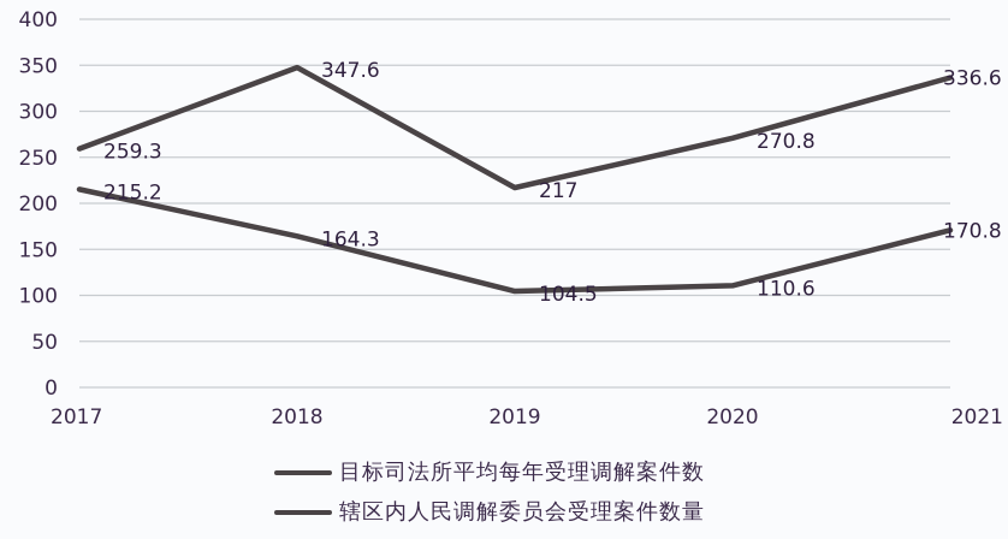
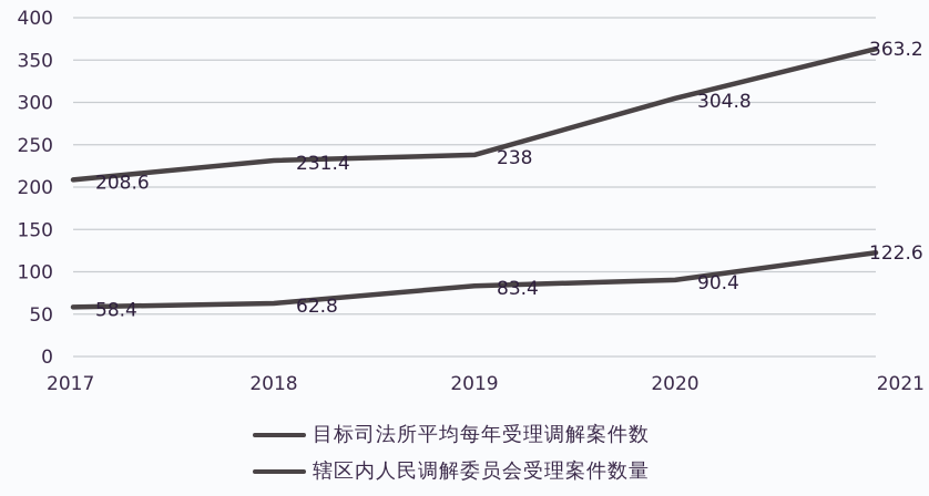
目标司法所平均每年受理调解案件数/2017: 259.3 -> 208.6
辖区内人民调解委员会受理案件数量/2017: 215.2 -> 58.4
目标司法所平均每年受理调解案件数/2018: 347.6 -> 231.4
辖区内人民调解委员会受理案件数量/2018: 164.3 -> 62.8
目标司法所平均每年受理调解案件数/2019: 217 -> 238
辖区内人民调解委员会受理案件数量/2019: 104.5 -> 83.4
目标司法所平均每年受理调解案件数/2020: 270.8 -> 304.8
辖区内人民调解委员会受理案件数量/2020: 110.6 -> 90.4
目标司法所平均每年受理调解案件数/2021: 336.6 -> 363.2
辖区内人民调解委员会受理案件数量/2021: 170.8 -> 122.6
